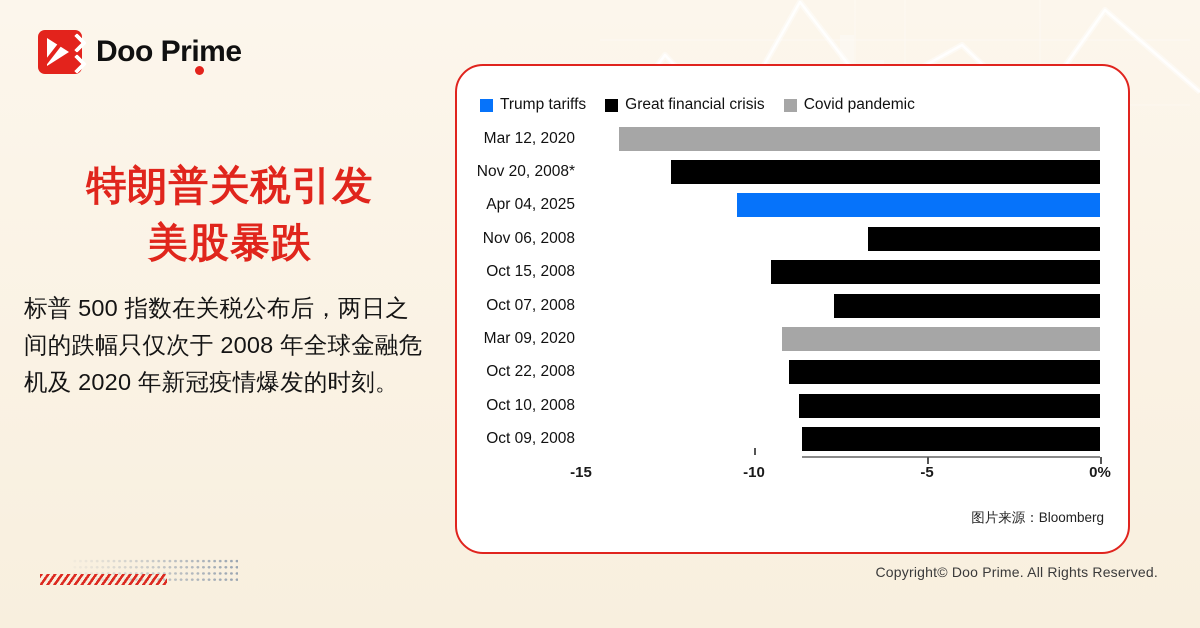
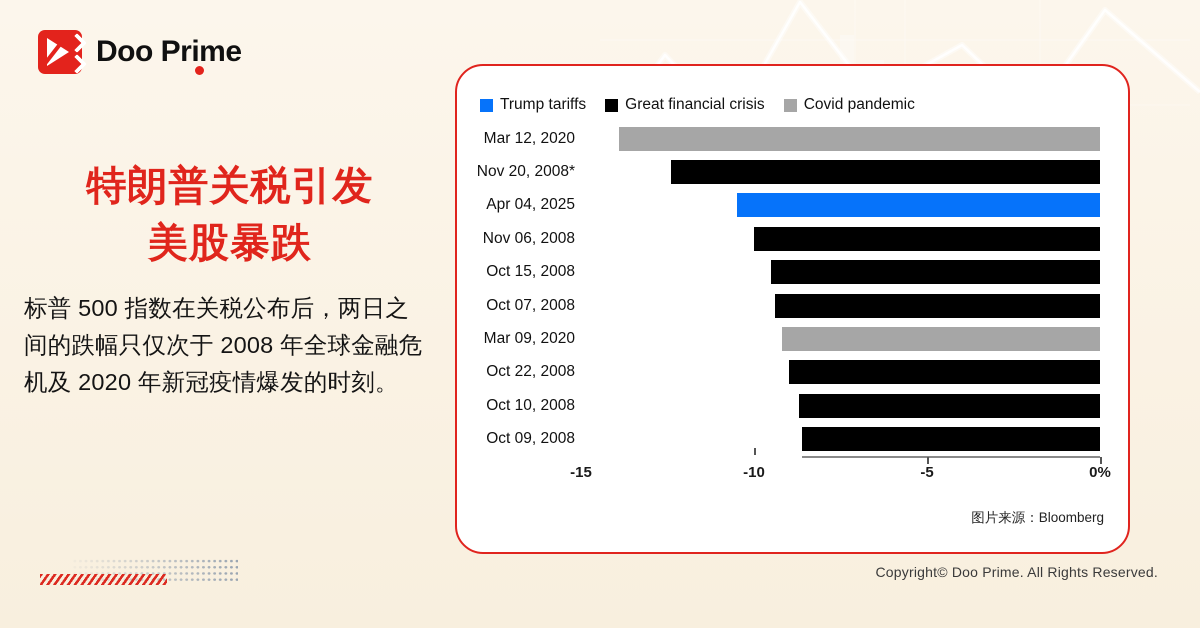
Nov 06, 2008: -6.7% -> -10.0%
Oct 07, 2008: -7.7% -> -9.4%
